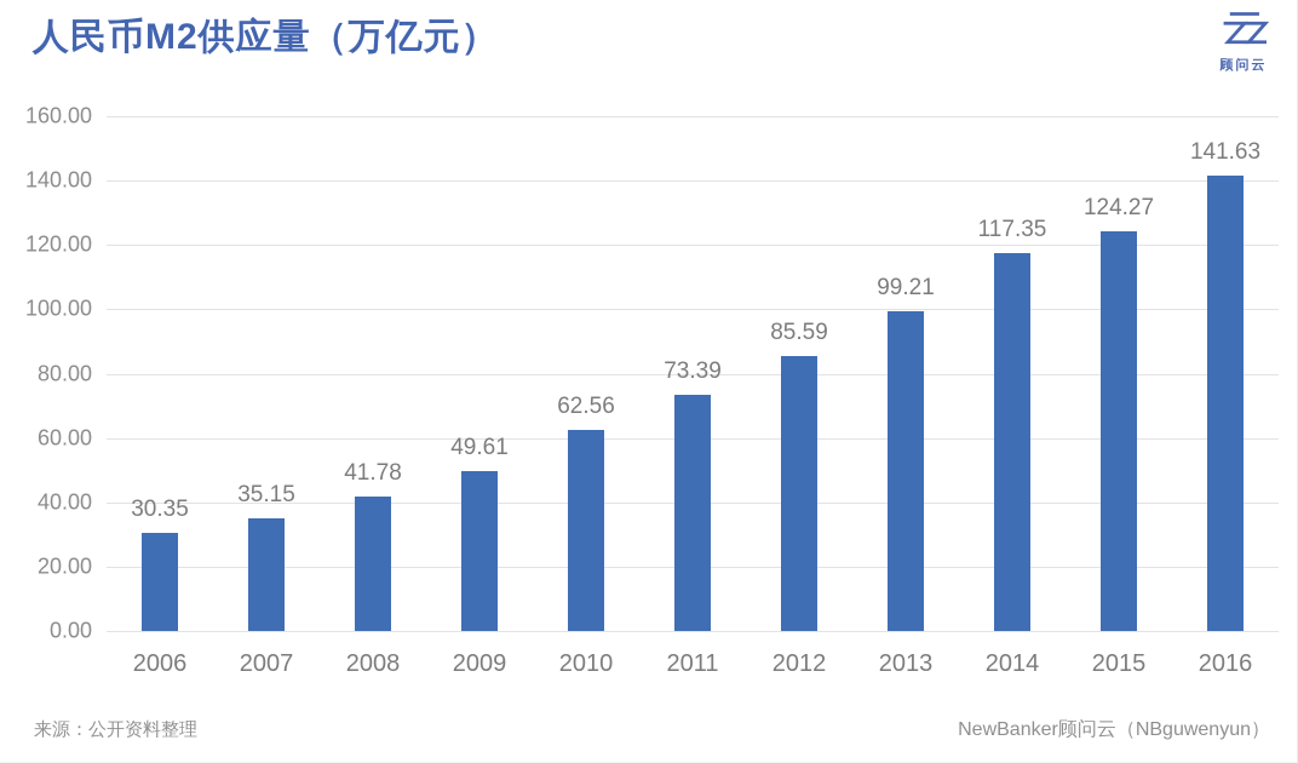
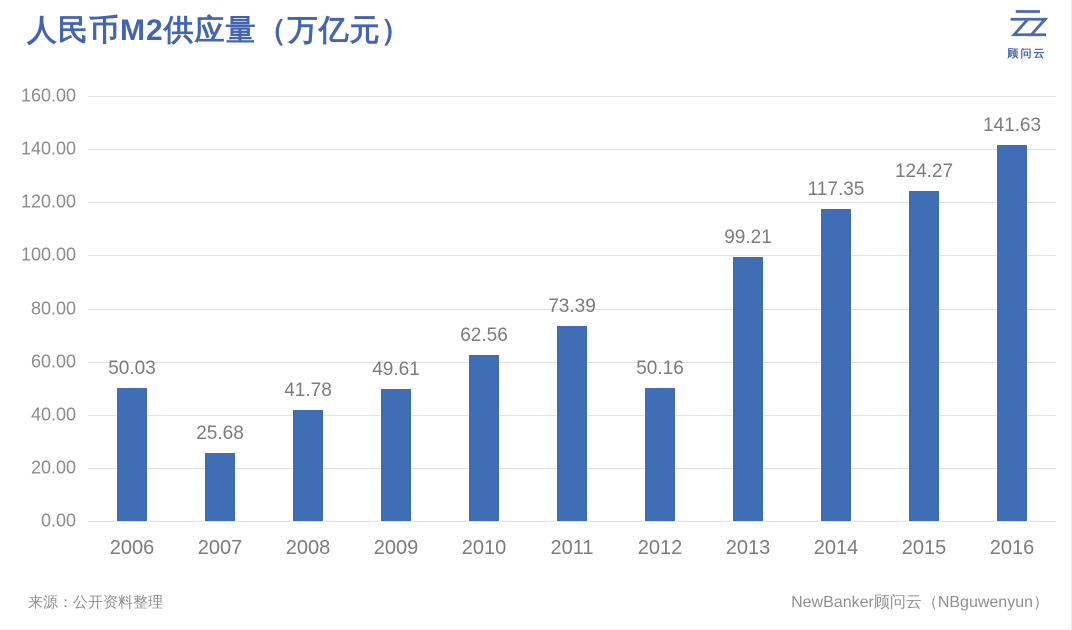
2006: 30.35 -> 50.03
2007: 35.15 -> 25.68
2012: 85.59 -> 50.16
